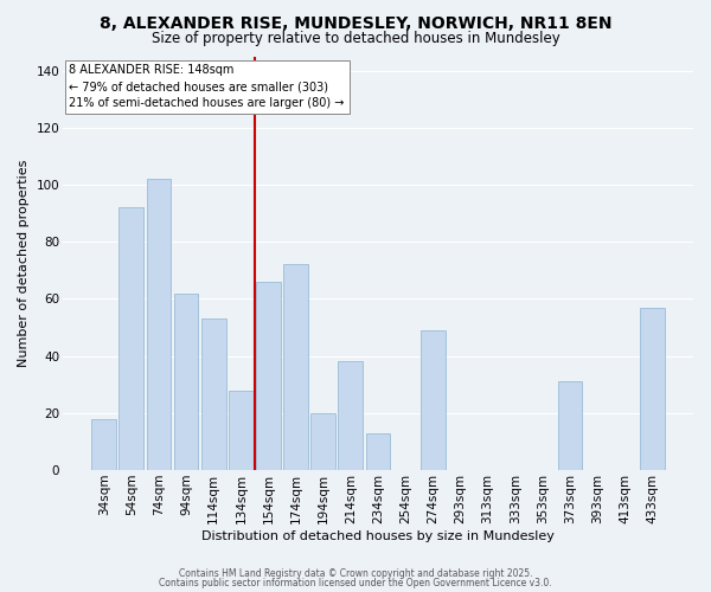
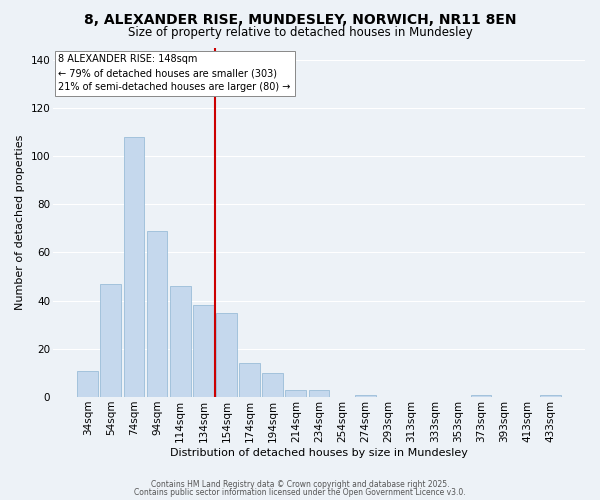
34sqm: 18 -> 11
54sqm: 92 -> 47
74sqm: 102 -> 108
94sqm: 62 -> 69
114sqm: 53 -> 46
134sqm: 28 -> 38
154sqm: 66 -> 35
174sqm: 72 -> 14
194sqm: 20 -> 10
214sqm: 38 -> 3
234sqm: 13 -> 3
274sqm: 49 -> 1
373sqm: 31 -> 1
433sqm: 57 -> 1
